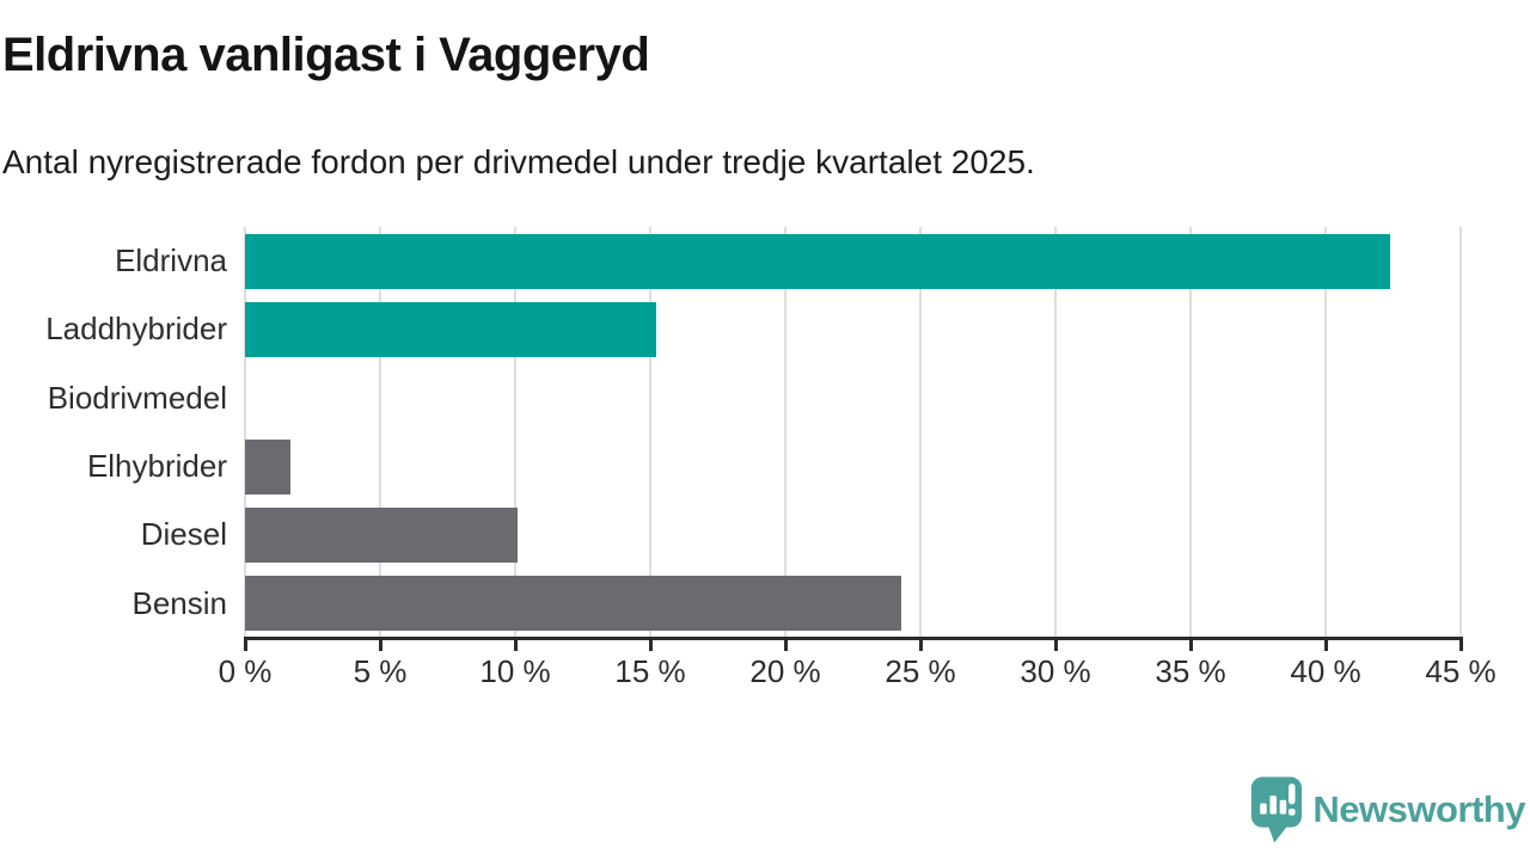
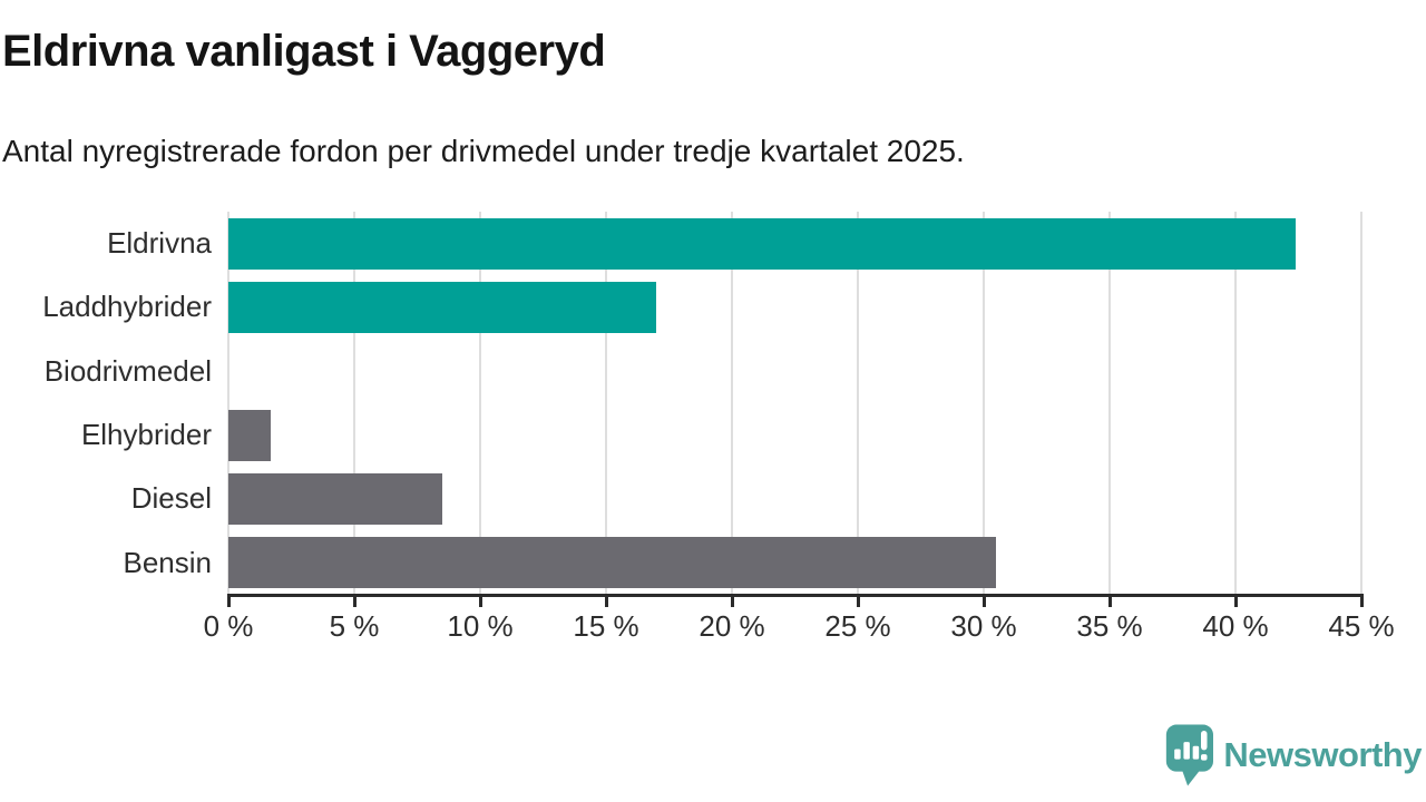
Laddhybrider: 15.2% -> 17.0%
Diesel: 10.1% -> 8.5%
Bensin: 24.3% -> 30.5%
